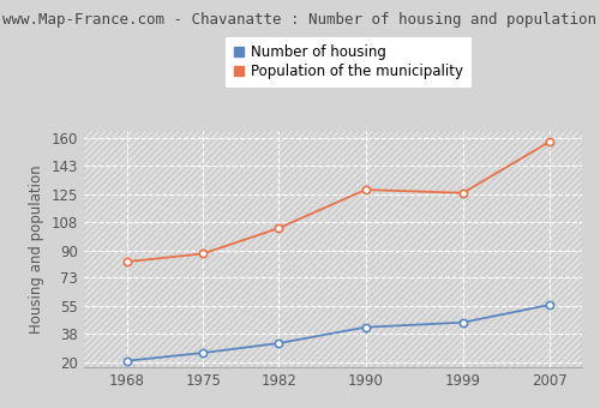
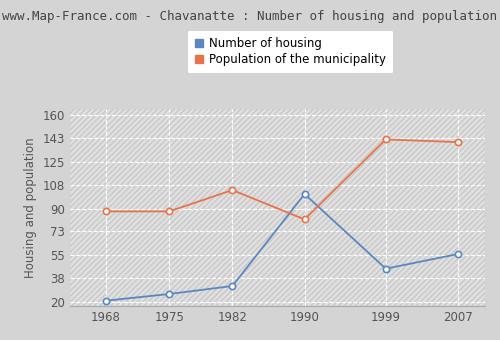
Population of the municipality/1968: 83 -> 88
Number of housing/1990: 42 -> 101
Population of the municipality/1990: 128 -> 82
Population of the municipality/1999: 126 -> 142
Population of the municipality/2007: 158 -> 140
